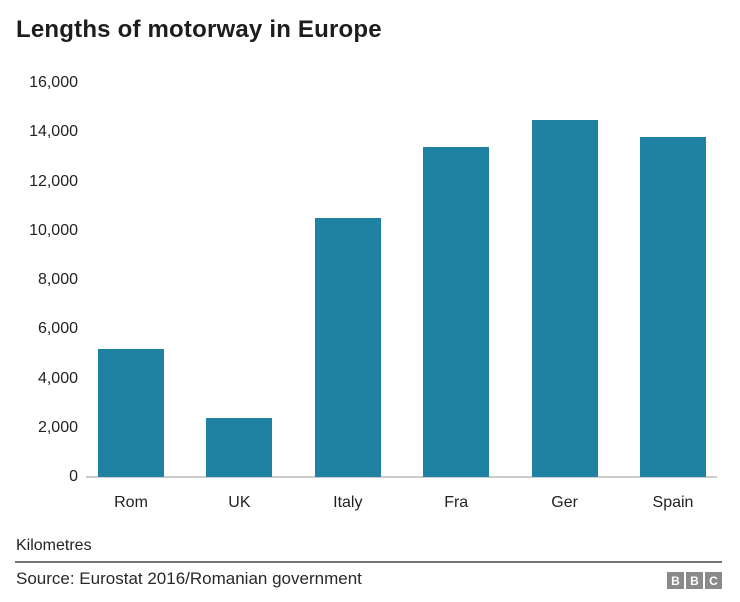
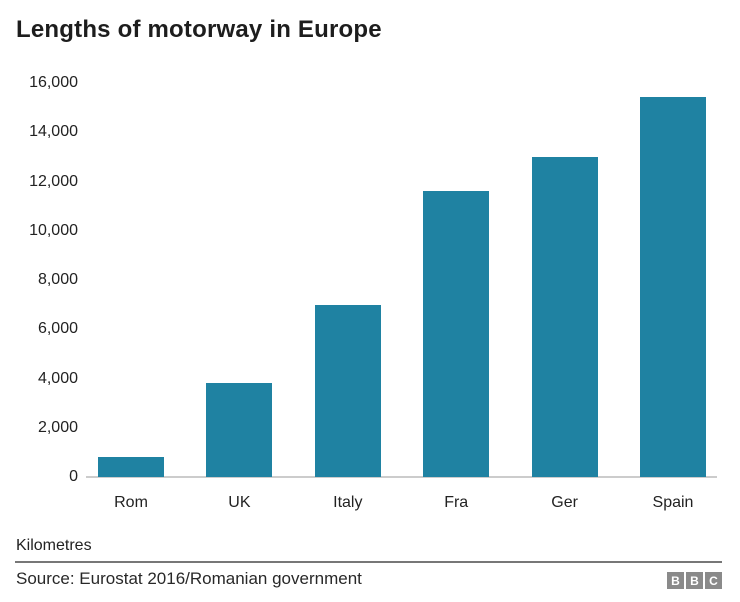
Rom: 5200 -> 800
UK: 2400 -> 3800
Italy: 10500 -> 7000
Fra: 13400 -> 11600
Ger: 14500 -> 13000
Spain: 13800 -> 15400
